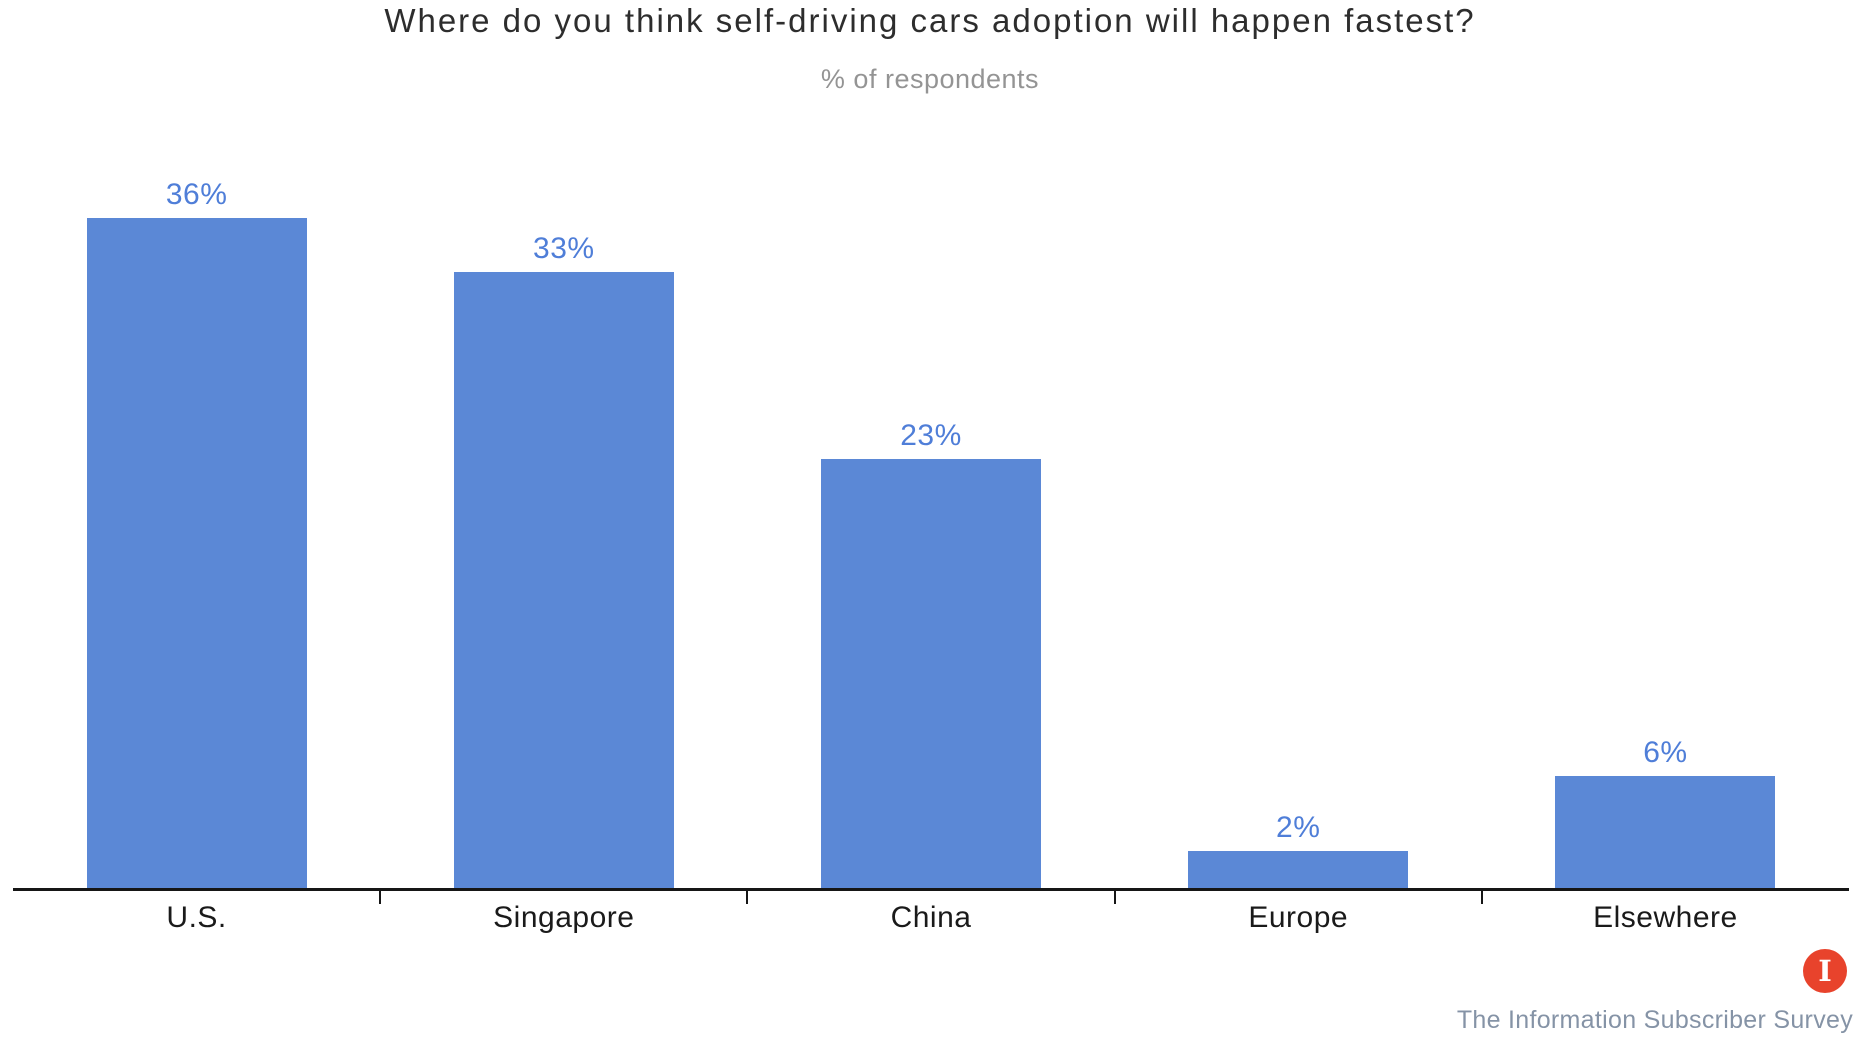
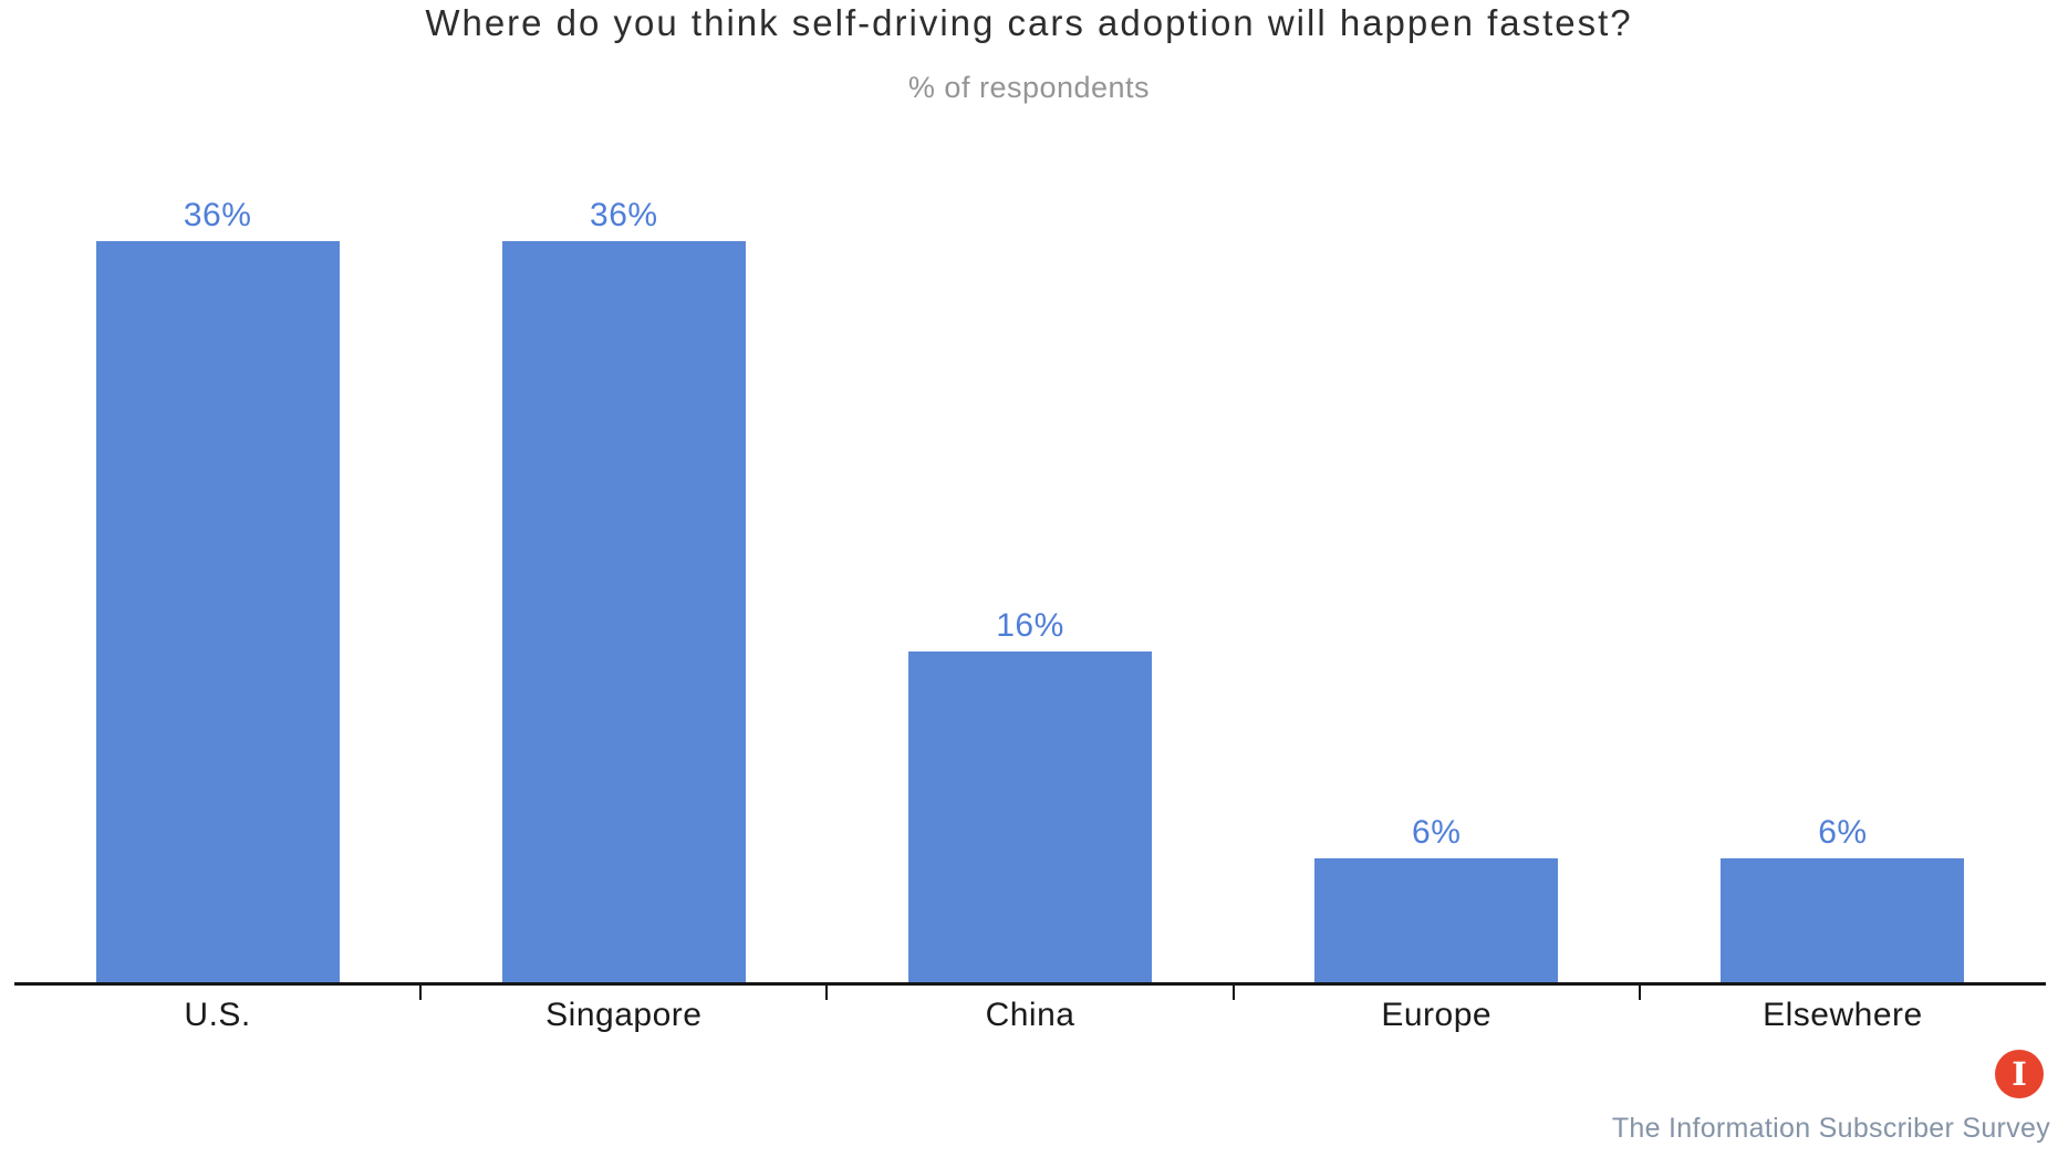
Singapore: 33% -> 36%
China: 23% -> 16%
Europe: 2% -> 6%
